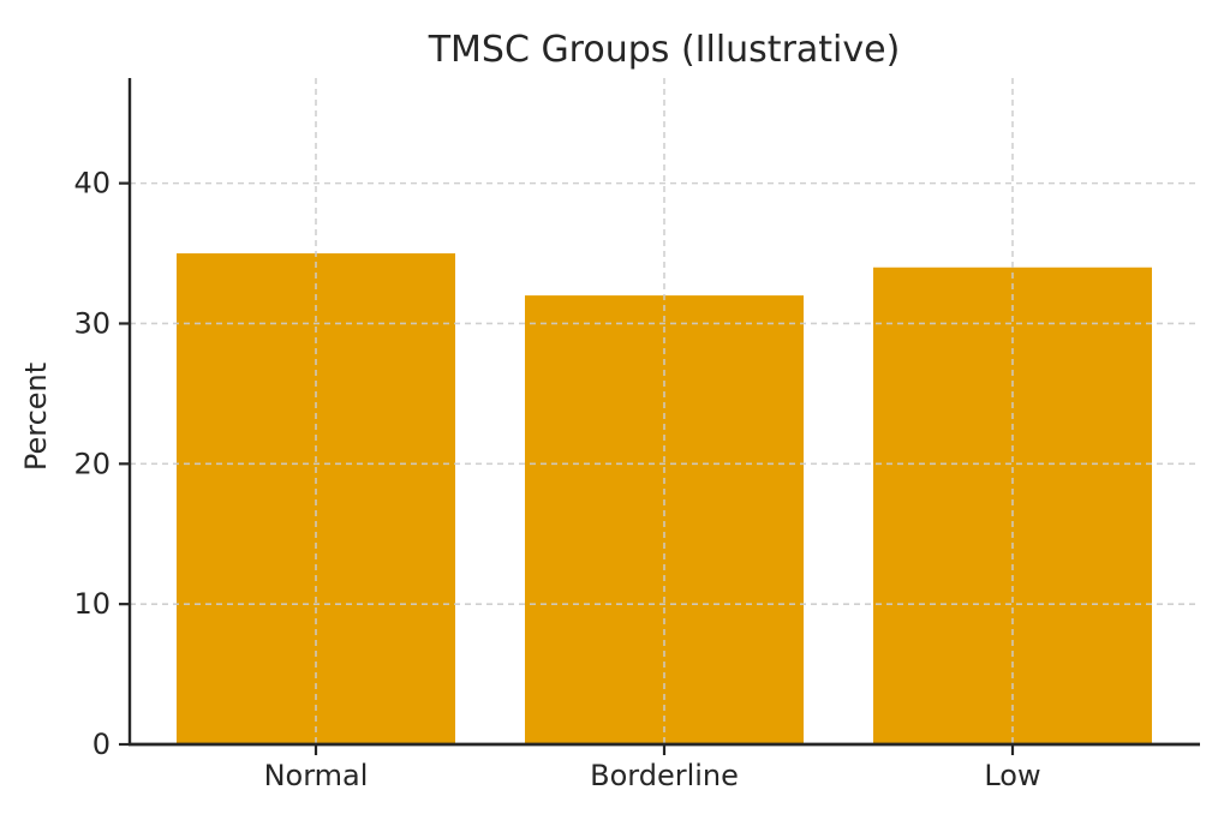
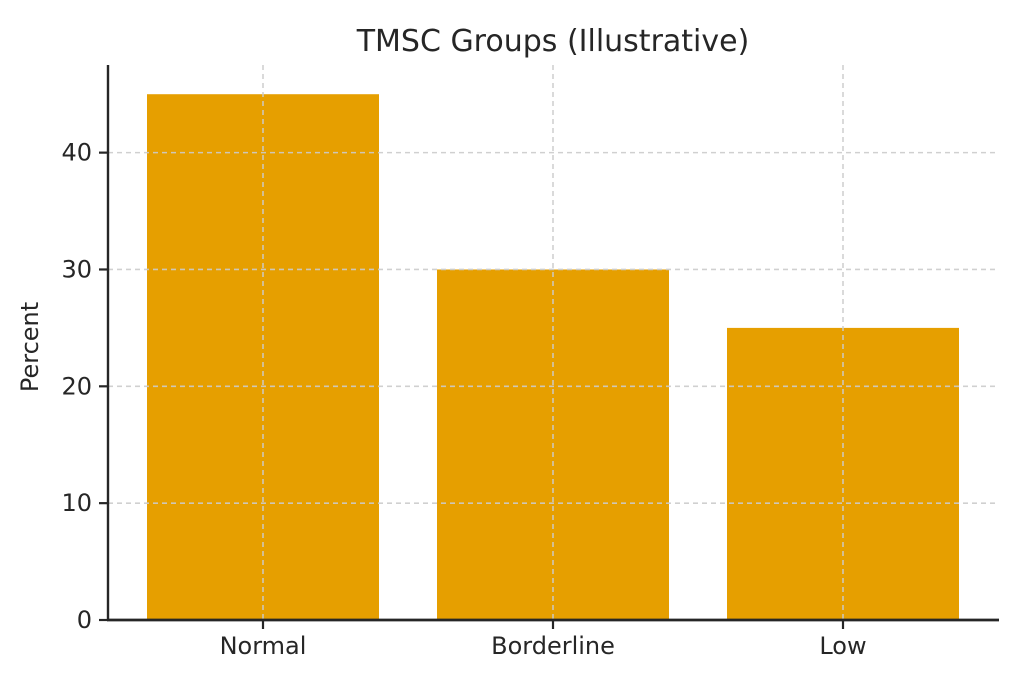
Normal: 35 -> 45
Borderline: 32 -> 30
Low: 34 -> 25
